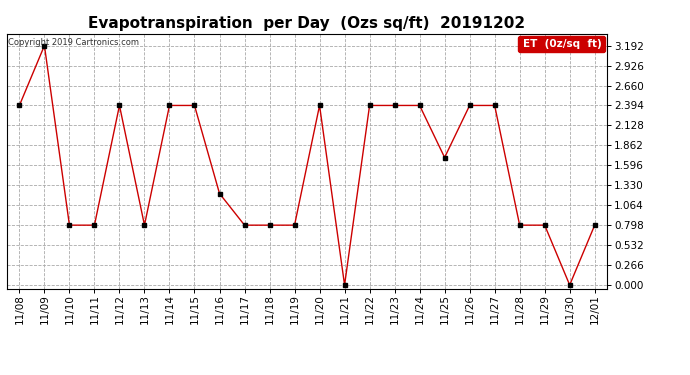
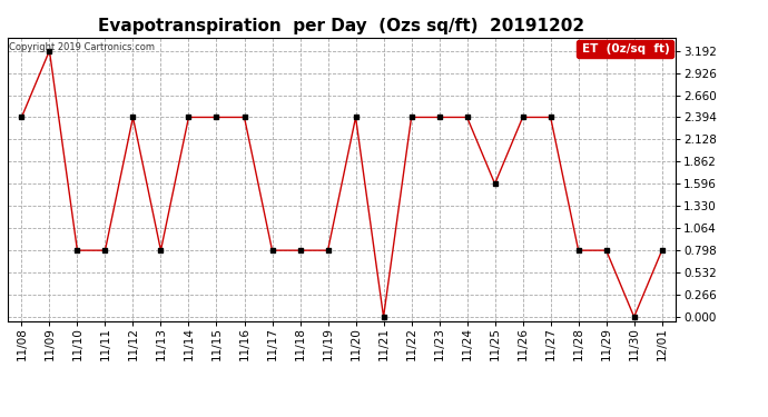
11/16: 1.22 -> 2.39
11/25: 1.70 -> 1.60
